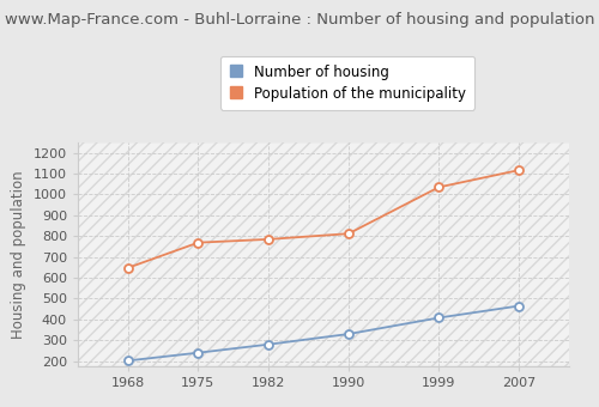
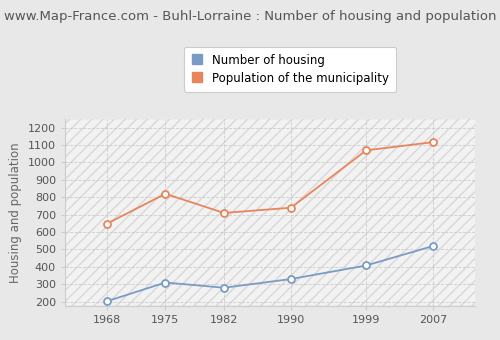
Number of housing/1975: 240 -> 310
Population of the municipality/1975: 770 -> 820
Population of the municipality/1982: 780 -> 710
Population of the municipality/1990: 810 -> 740
Population of the municipality/1999: 1040 -> 1070
Number of housing/2007: 460 -> 520
